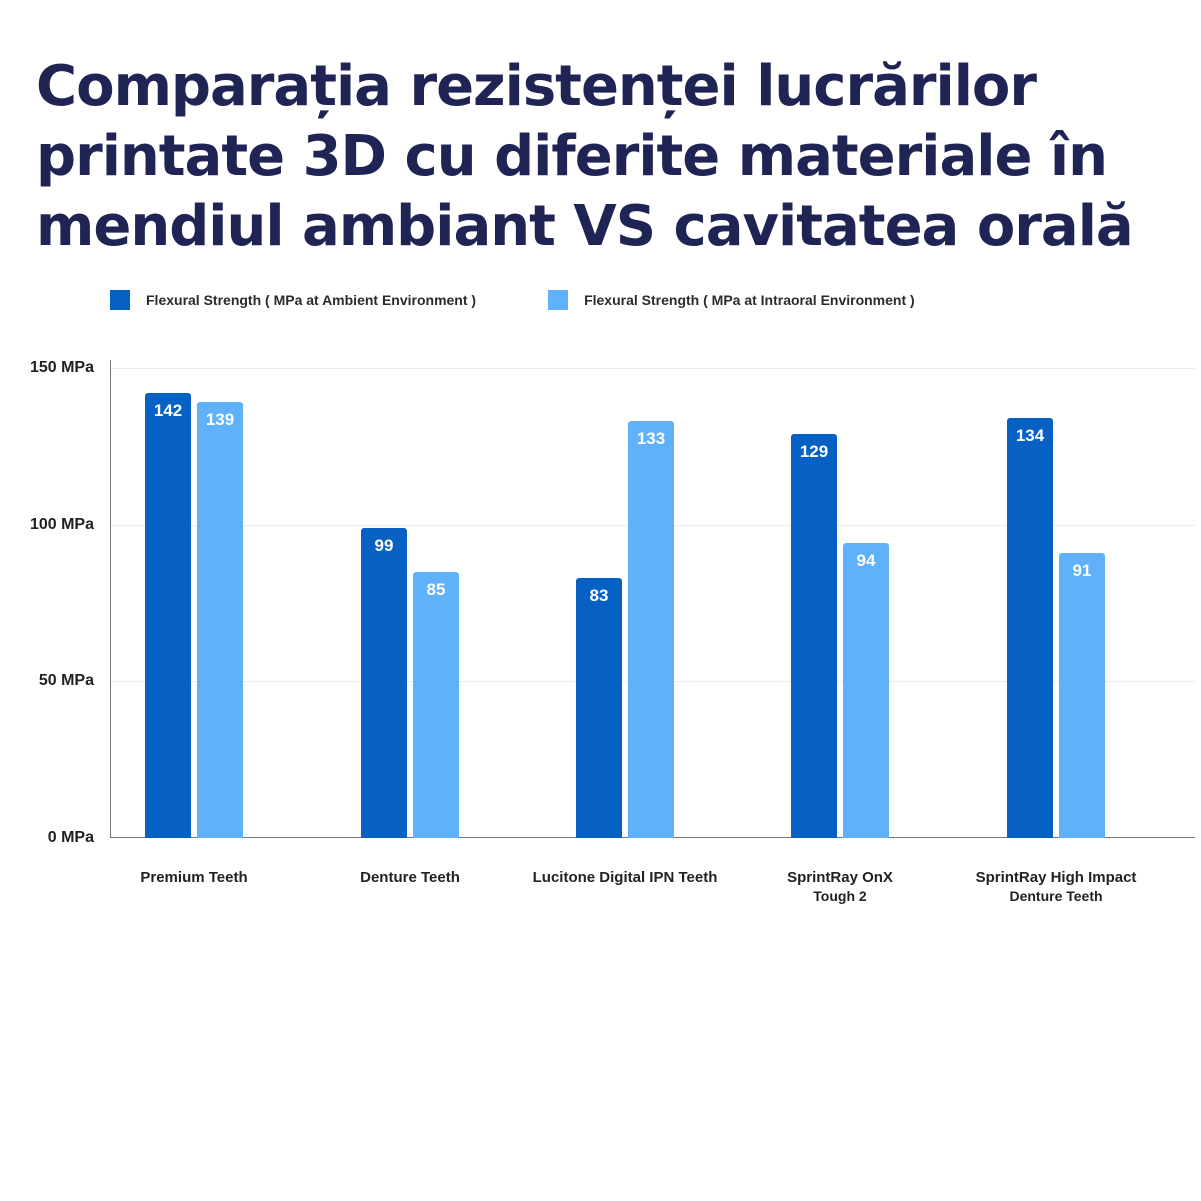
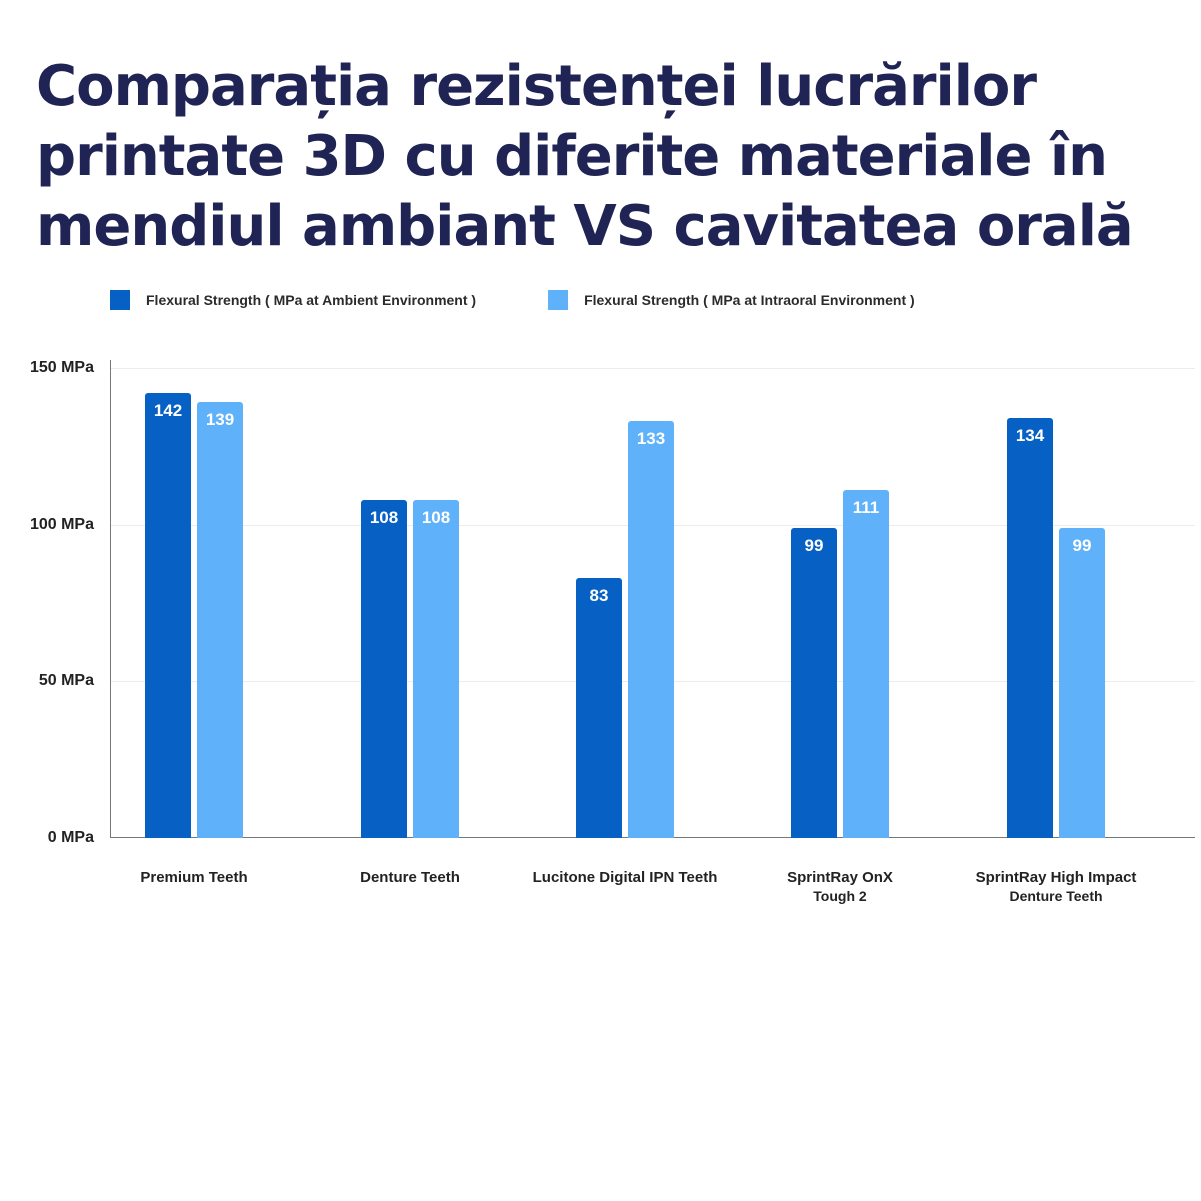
Flexural Strength ( MPa at Ambient Environment )/Denture Teeth: 99 -> 108
Flexural Strength ( MPa at Intraoral Environment )/Denture Teeth: 85 -> 108
Flexural Strength ( MPa at Ambient Environment )/SprintRay OnX Tough 2: 129 -> 99
Flexural Strength ( MPa at Intraoral Environment )/SprintRay OnX Tough 2: 94 -> 111
Flexural Strength ( MPa at Intraoral Environment )/SprintRay High Impact Denture Teeth: 91 -> 99
